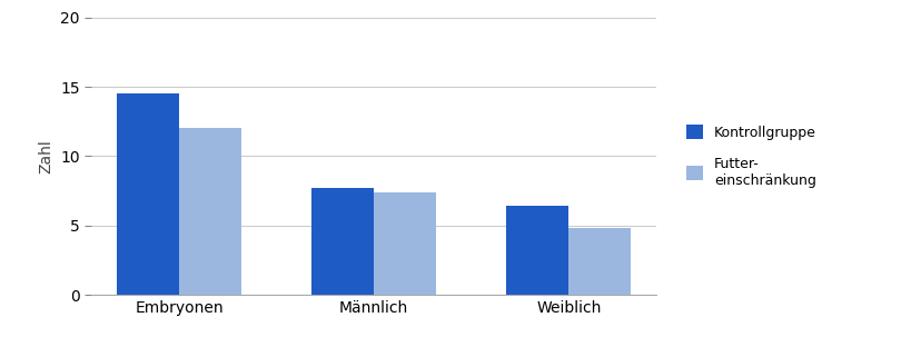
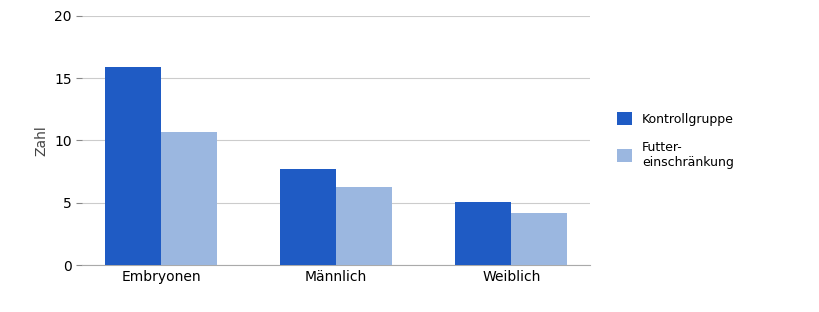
Kontrollgruppe/Embryonen: 14.5 -> 15.9
Futter- einschränkung/Embryonen: 12.0 -> 10.7
Futter- einschränkung/Männlich: 7.4 -> 6.3
Kontrollgruppe/Weiblich: 6.4 -> 5.1
Futter- einschränkung/Weiblich: 4.8 -> 4.2
